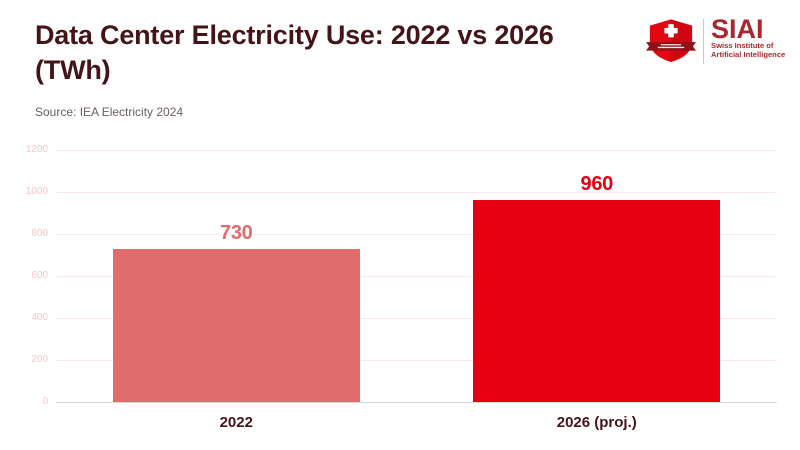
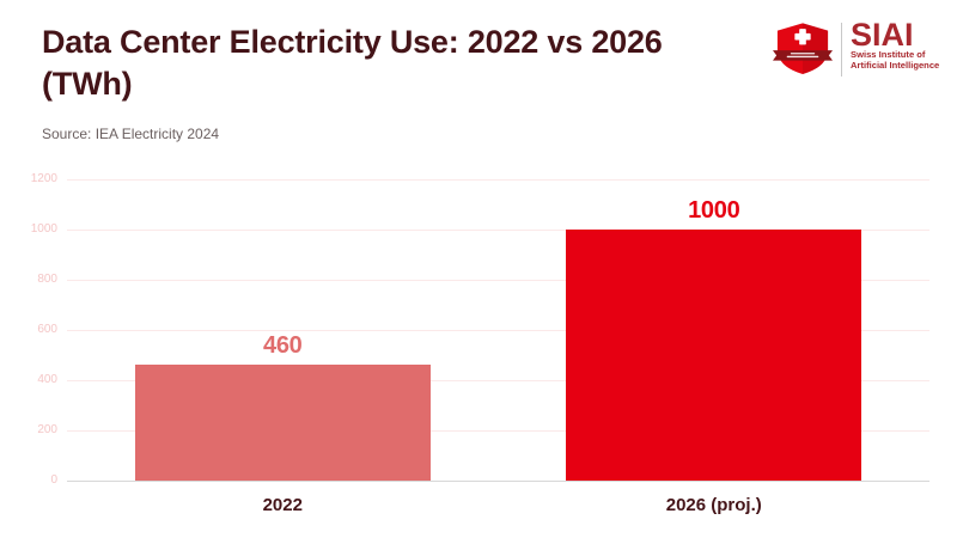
2022: 730 -> 460
2026 (proj.): 960 -> 1000
